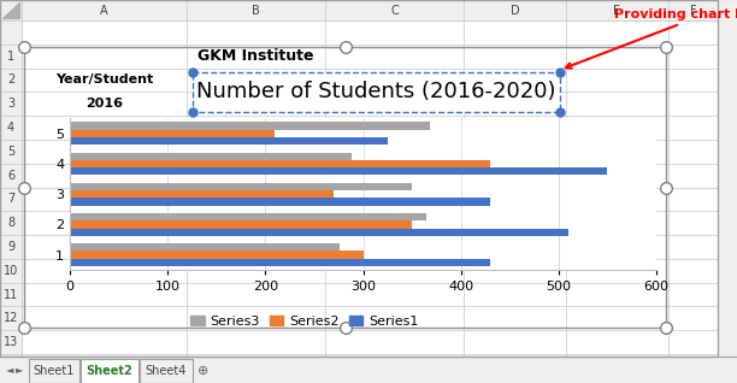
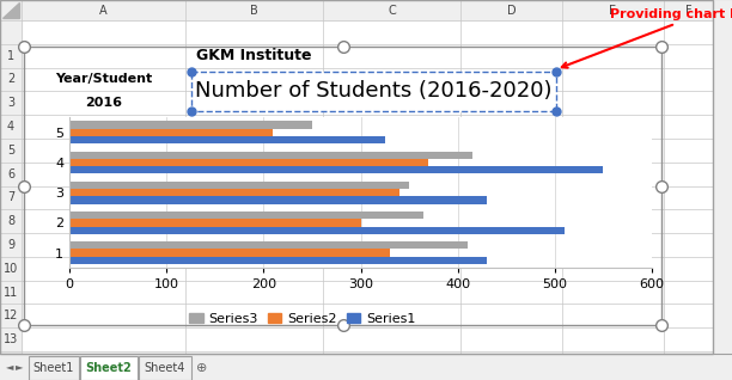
Series3/5: 368 -> 250
Series3/4: 288 -> 415
Series2/4: 430 -> 370
Series2/3: 270 -> 340
Series2/2: 350 -> 300
Series3/1: 276 -> 410
Series2/1: 300 -> 330
